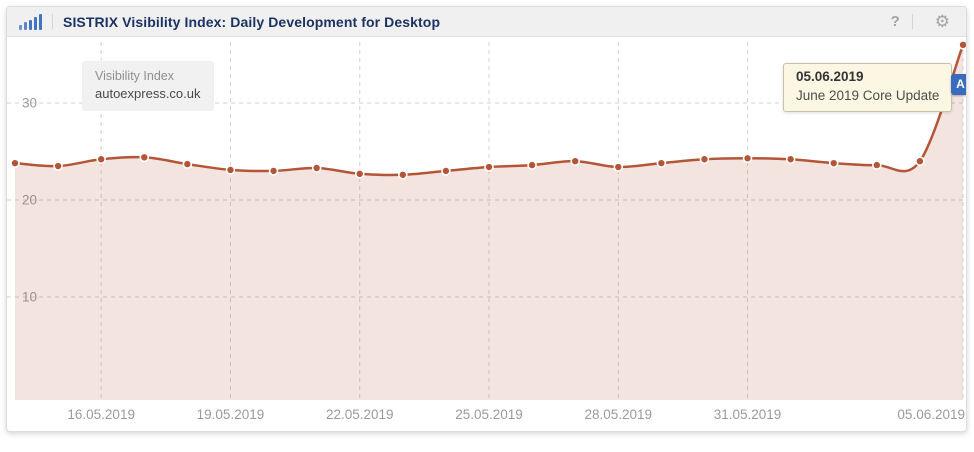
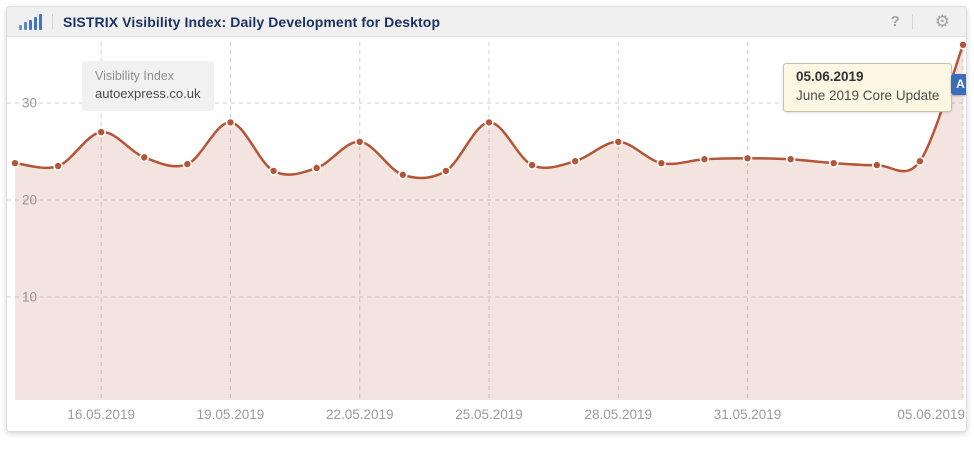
16.05.2019: 24 -> 27
19.05.2019: 23 -> 28
22.05.2019: 23 -> 26
25.05.2019: 23 -> 28
28.05.2019: 23 -> 26
